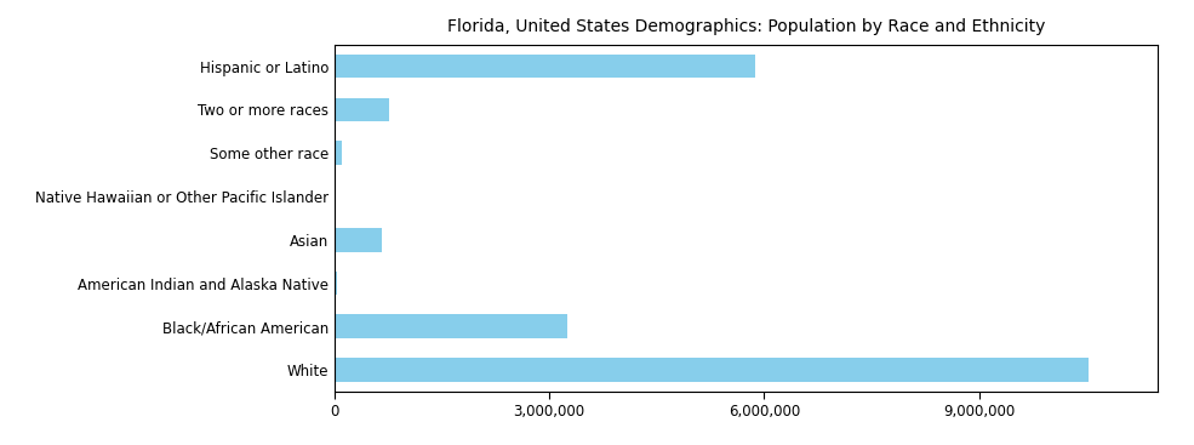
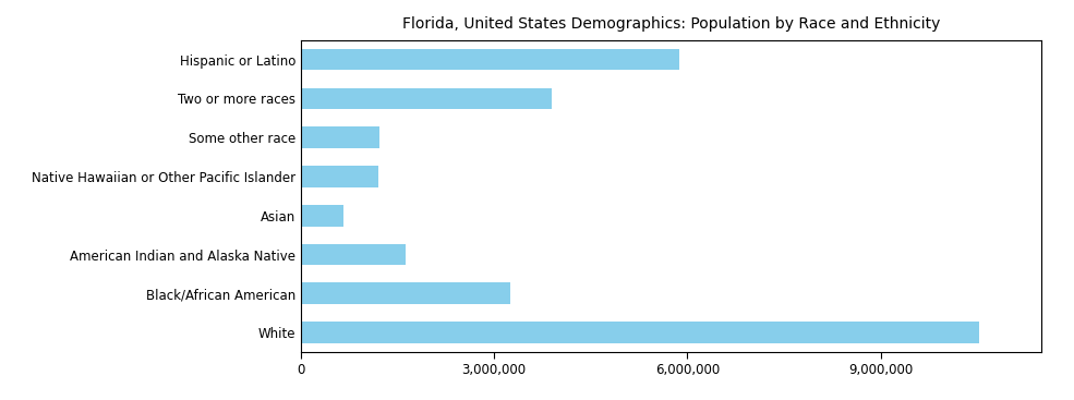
Two or more races: 760,000 -> 3,900,000
Some other race: 100,000 -> 1,220,000
Native Hawaiian or Other Pacific Islander: 20,000 -> 1,200,000
American Indian and Alaska Native: 40,000 -> 1,620,000
